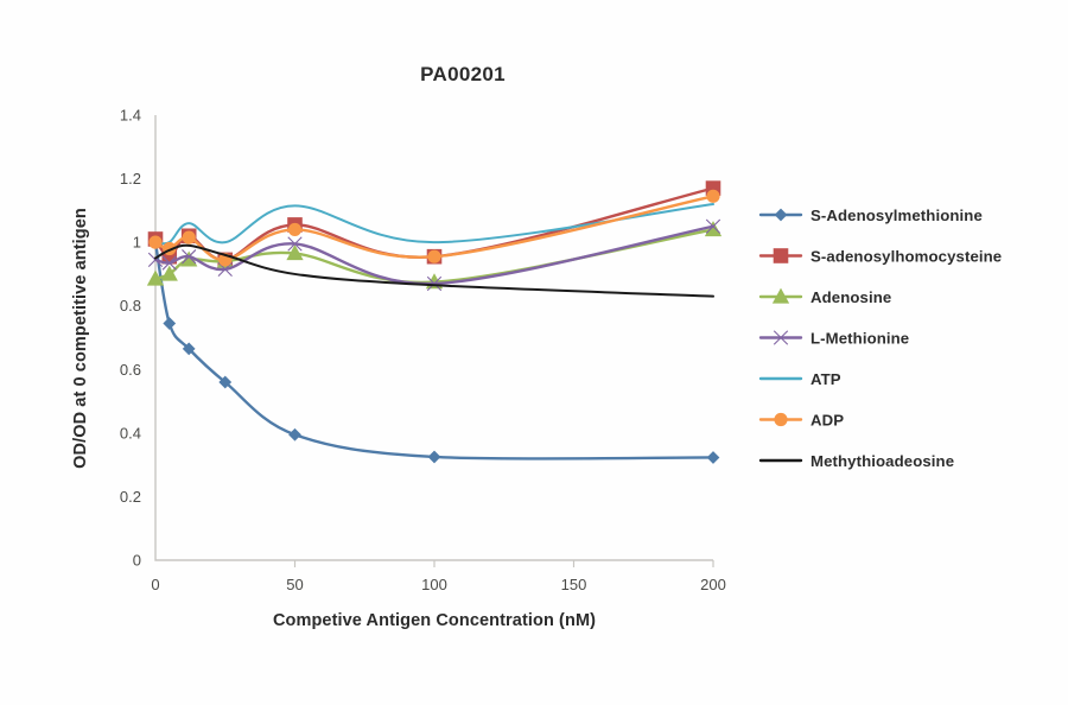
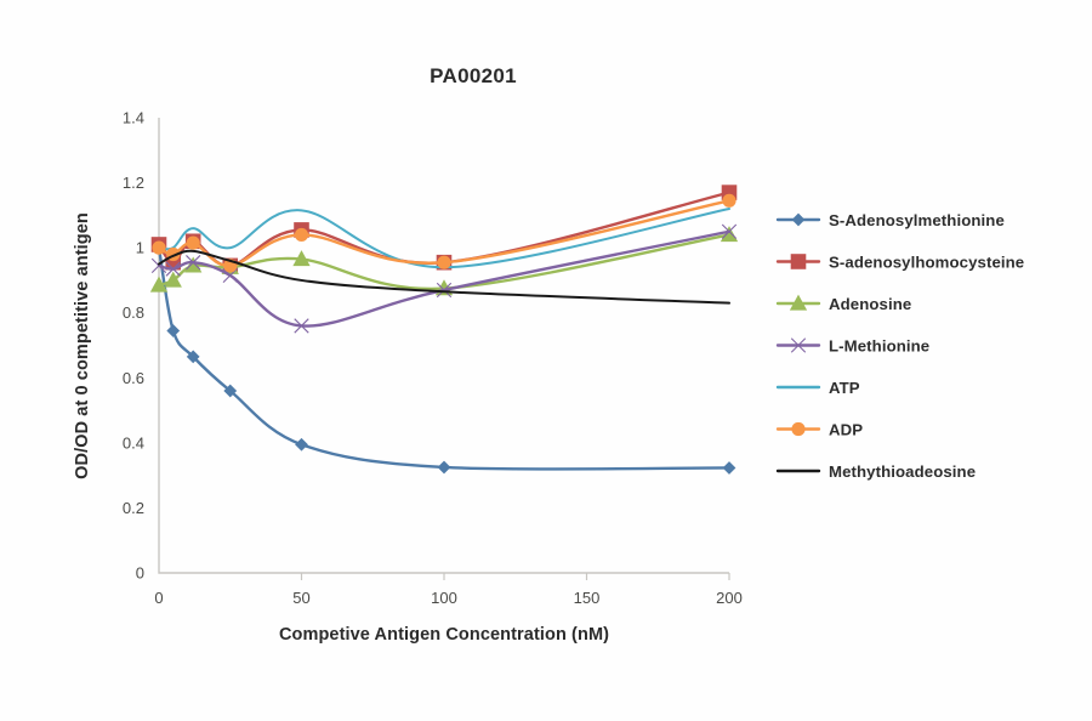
L-Methionine/50: 0.99 -> 0.76
ATP/100: 1.00 -> 0.94
